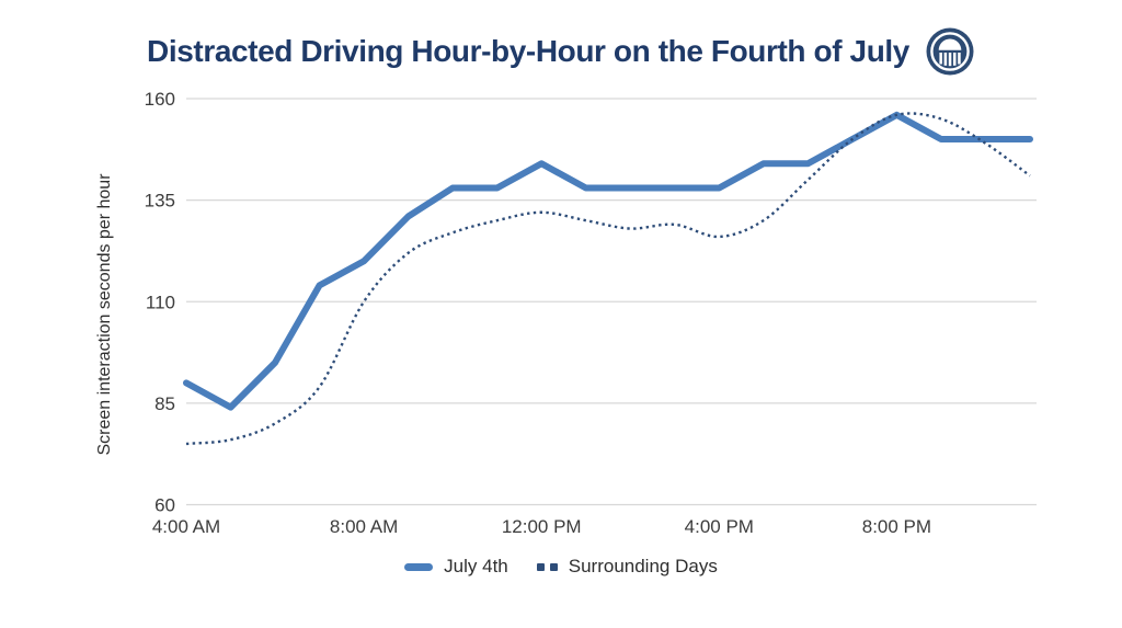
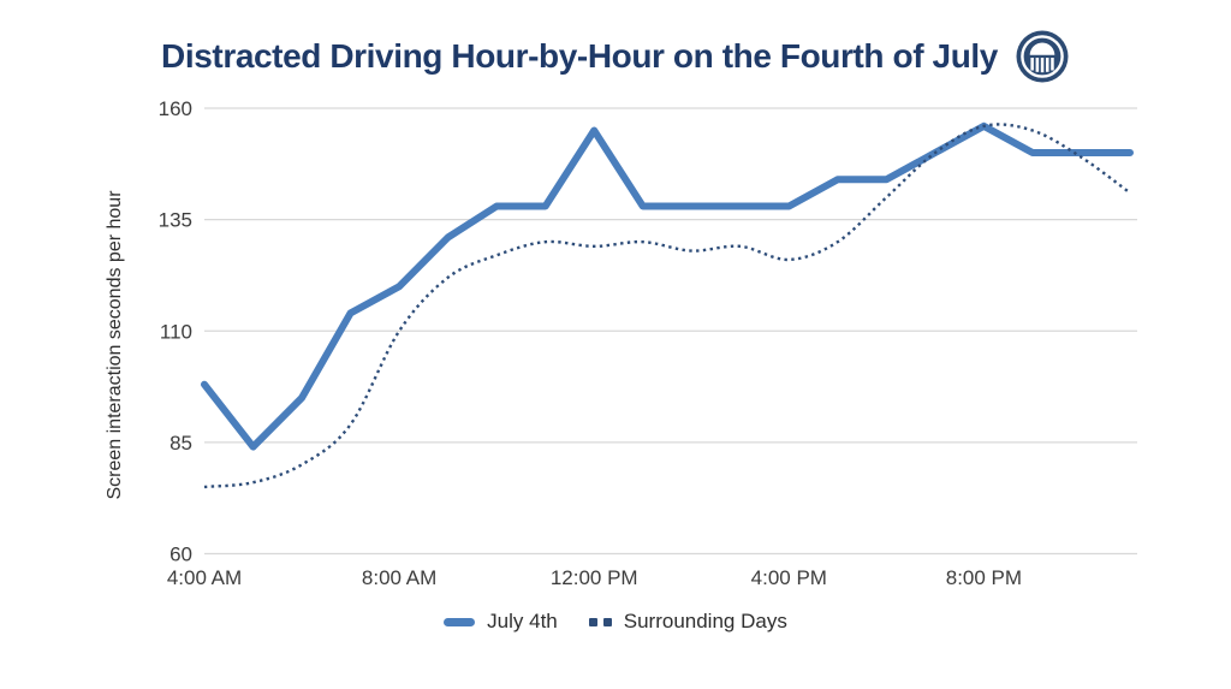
July 4th/4:00 AM: 90 -> 98
July 4th/12:00 PM: 144 -> 155
Surrounding Days/12:00 PM: 132 -> 129
